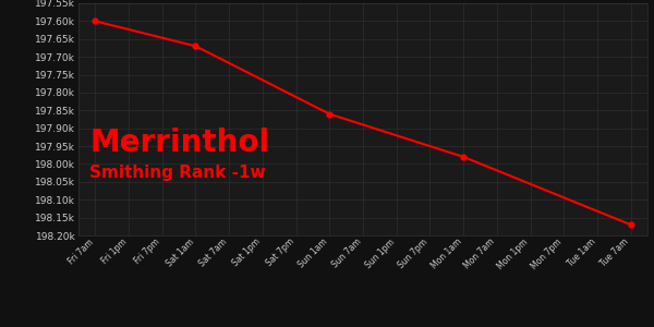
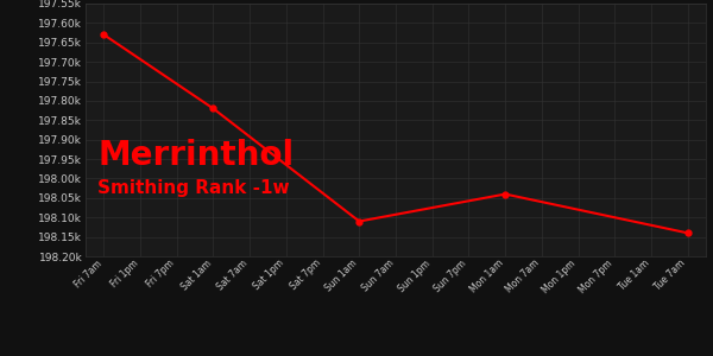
Fri 7am: 197.60k -> 197.63k
Sat 1am: 197.67k -> 197.82k
Sun 1am: 197.86k -> 198.11k
Mon 1am: 197.98k -> 198.04k
Tue 7am: 198.17k -> 198.14k
